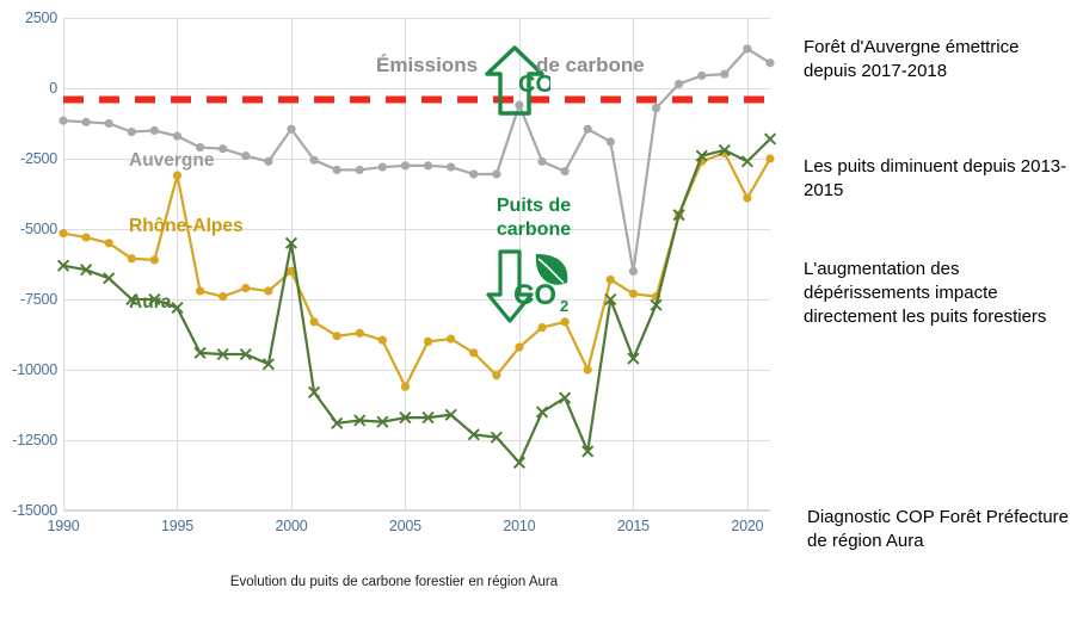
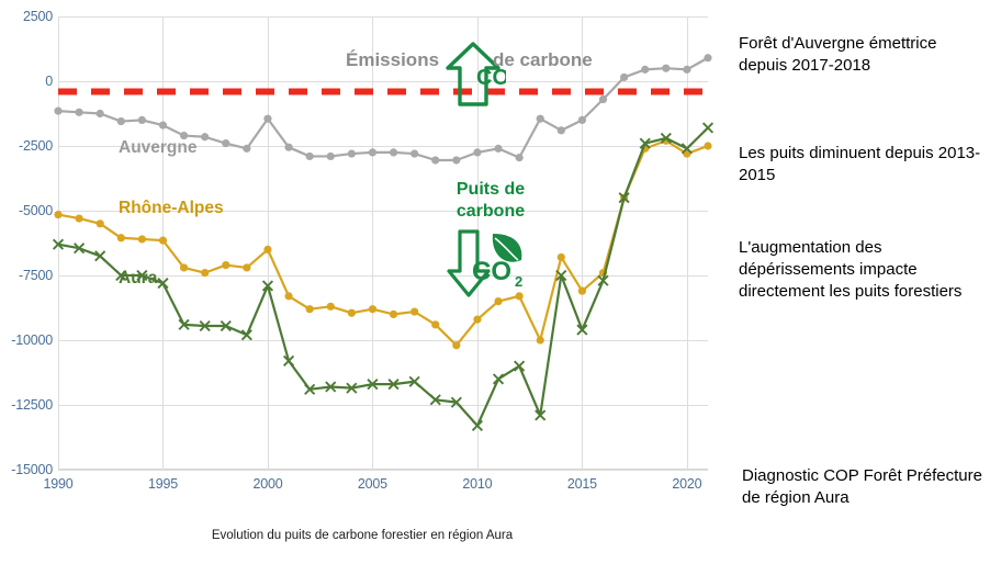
Rhône-Alpes/1995: -3100 -> -6200
Aura/2000: -5500 -> -7900
Rhône-Alpes/2005: -10600 -> -8800
Auvergne/2010: -600 -> -2800
Auvergne/2015: -6500 -> -1500
Rhône-Alpes/2015: -7300 -> -8100
Auvergne/2020: 1400 -> 400
Rhône-Alpes/2020: -3900 -> -2800
